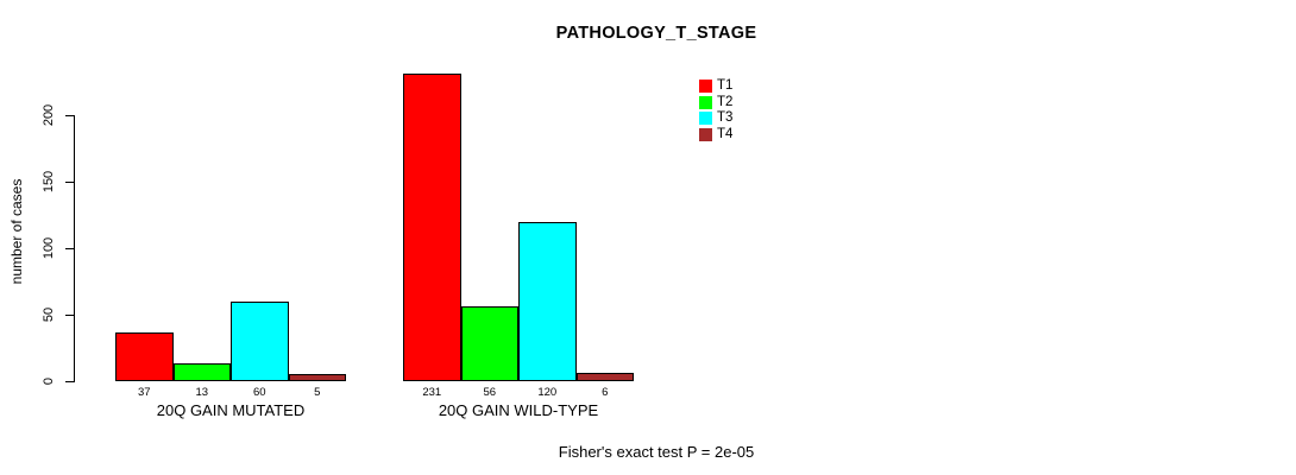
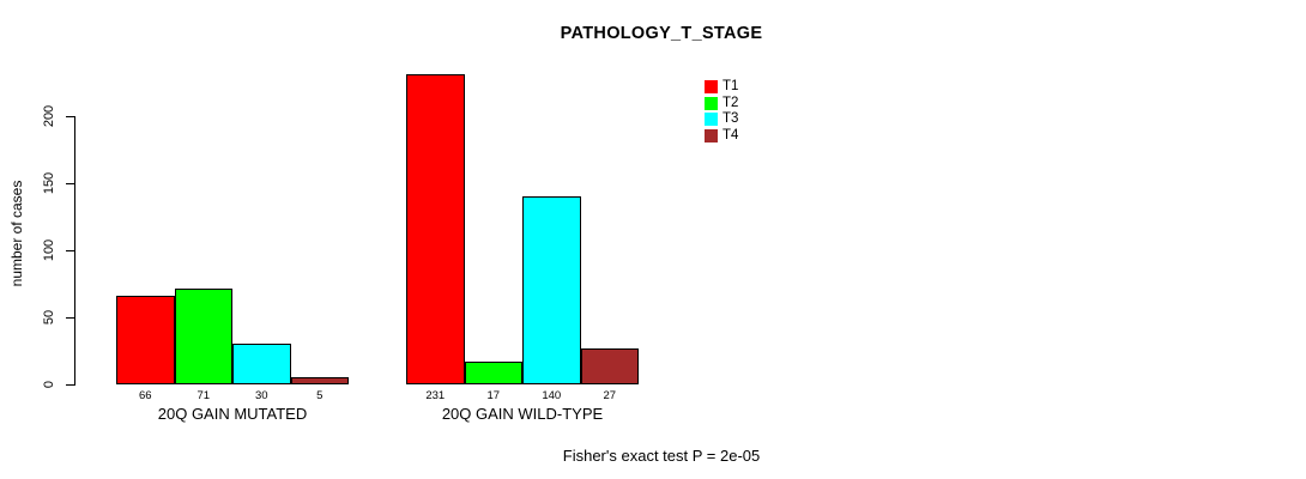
T1/20Q GAIN MUTATED: 37 -> 66
T2/20Q GAIN MUTATED: 13 -> 71
T3/20Q GAIN MUTATED: 60 -> 30
T2/20Q GAIN WILD-TYPE: 56 -> 17
T3/20Q GAIN WILD-TYPE: 120 -> 140
T4/20Q GAIN WILD-TYPE: 6 -> 27
